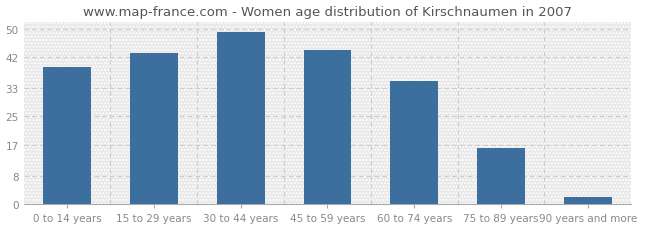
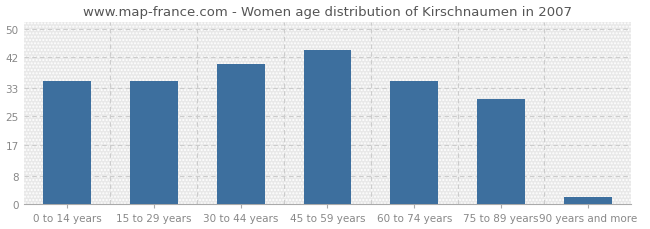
0 to 14 years: 39 -> 35
15 to 29 years: 43 -> 35
30 to 44 years: 49 -> 40
75 to 89 years: 16 -> 30
